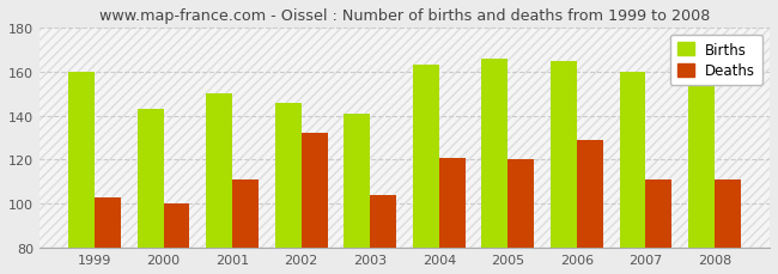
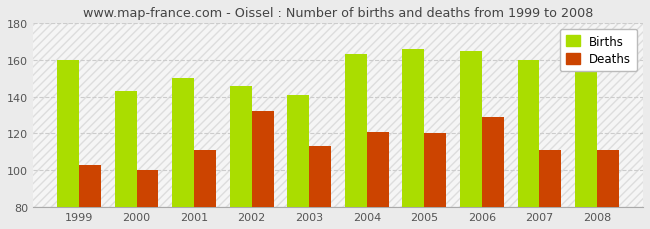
Deaths/2003: 104 -> 113
